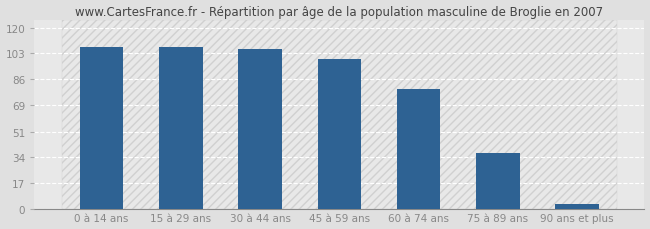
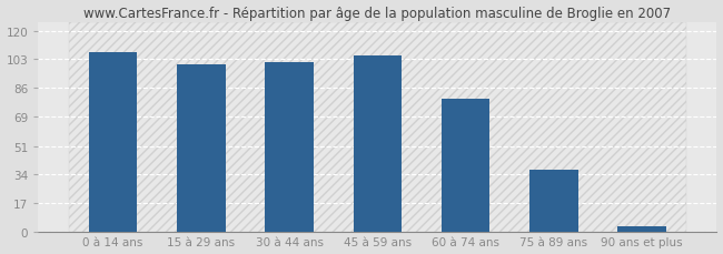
15 à 29 ans: 107 -> 100
30 à 44 ans: 106 -> 101
45 à 59 ans: 99 -> 105
